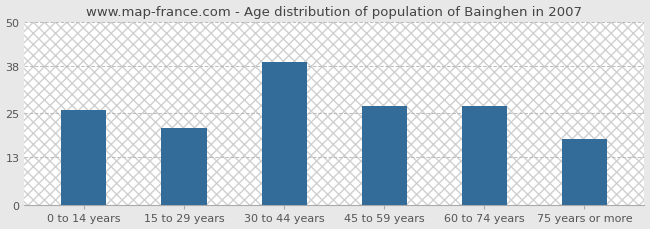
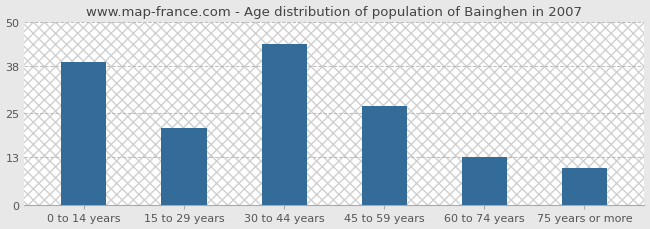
0 to 14 years: 26 -> 39
30 to 44 years: 39 -> 44
60 to 74 years: 27 -> 13
75 years or more: 18 -> 10
